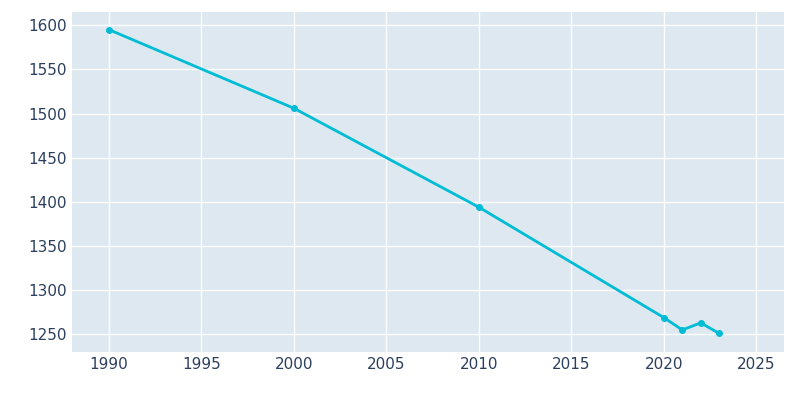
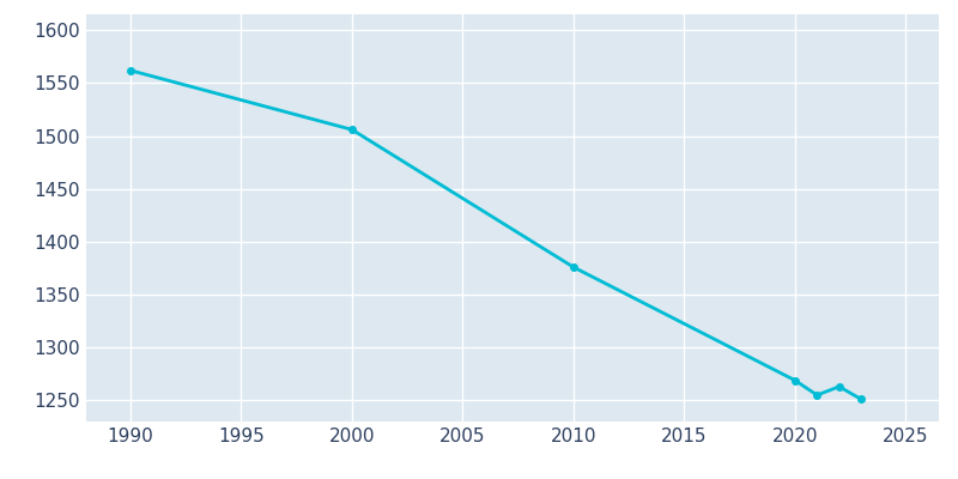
1990: 1595 -> 1562
2010: 1394 -> 1376
